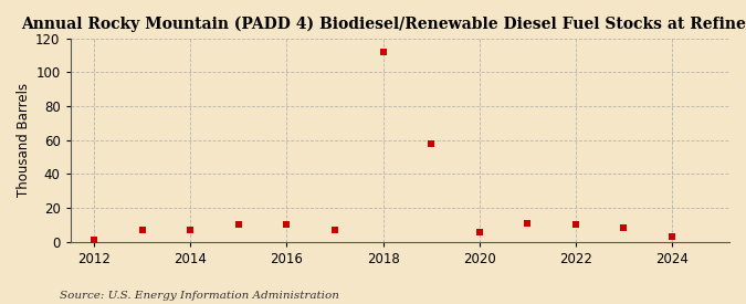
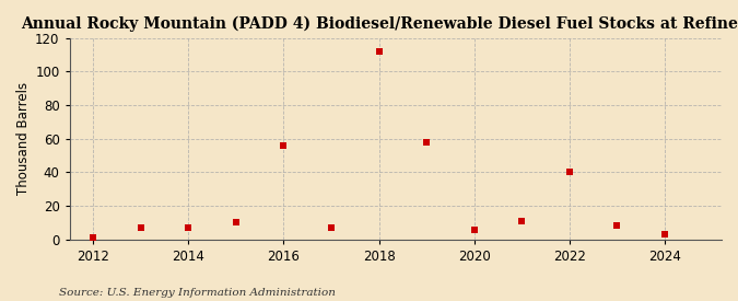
2016: 10 -> 56
2022: 10 -> 40
